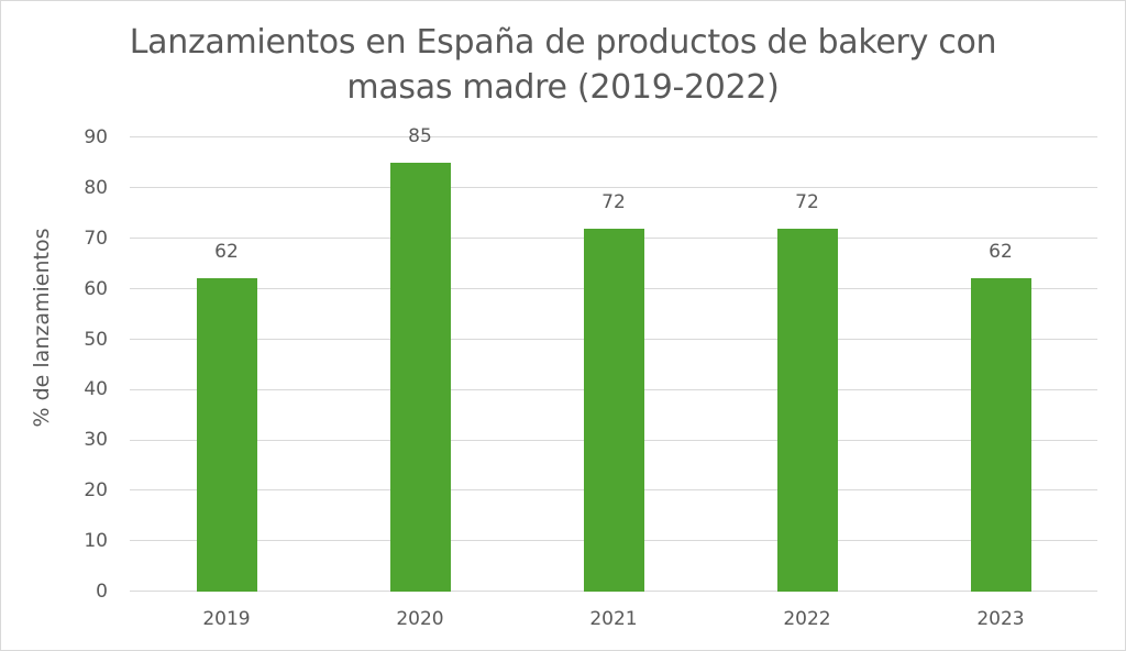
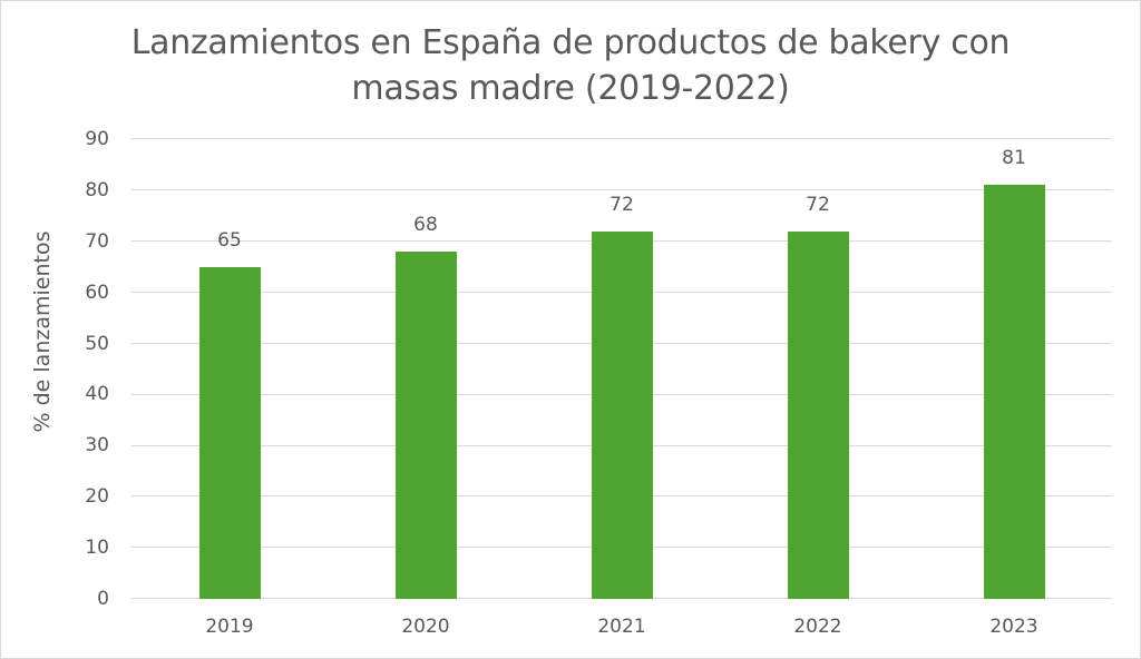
2019: 62 -> 65
2020: 85 -> 68
2023: 62 -> 81
